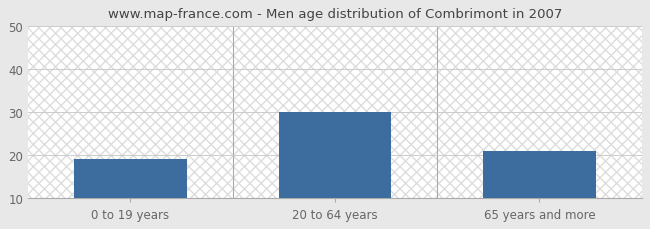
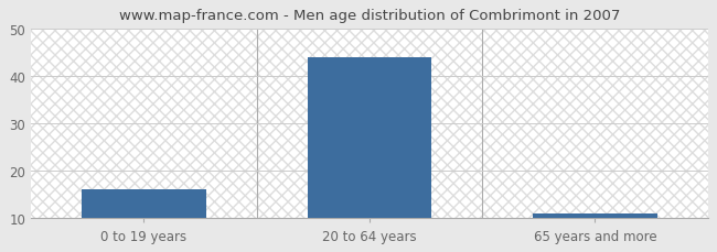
0 to 19 years: 19 -> 16
20 to 64 years: 30 -> 44
65 years and more: 21 -> 11
